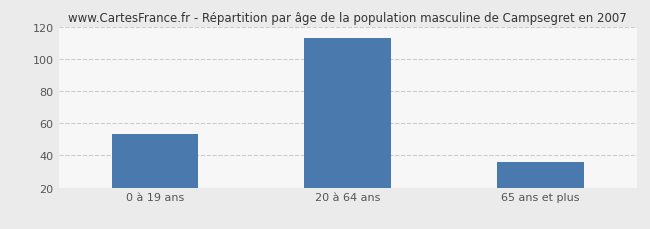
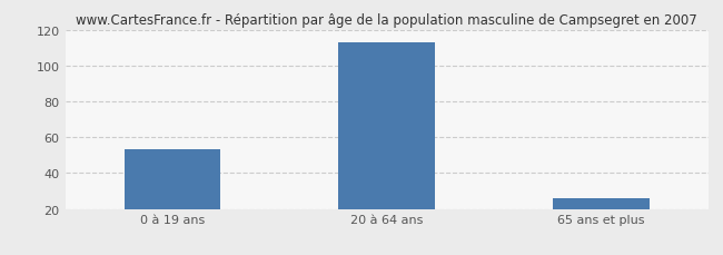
65 ans et plus: 36 -> 26
